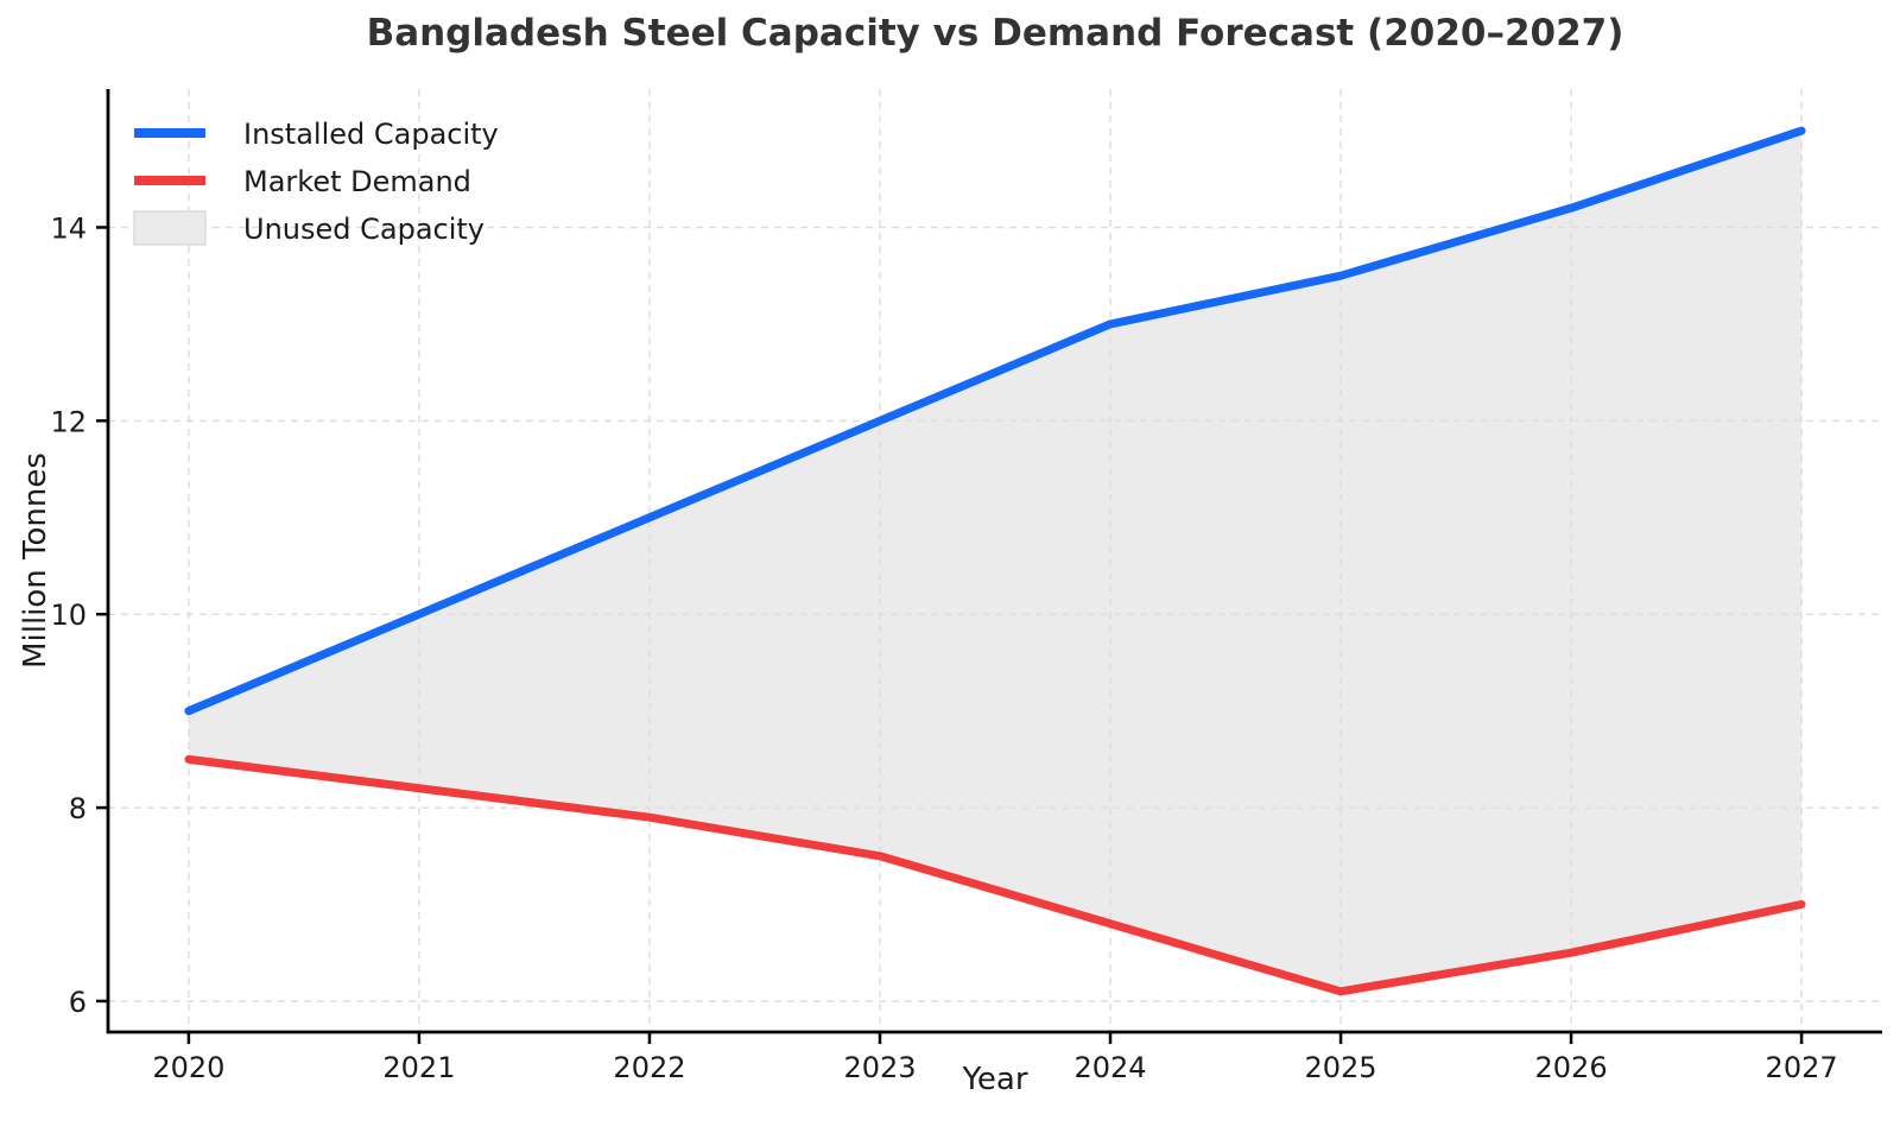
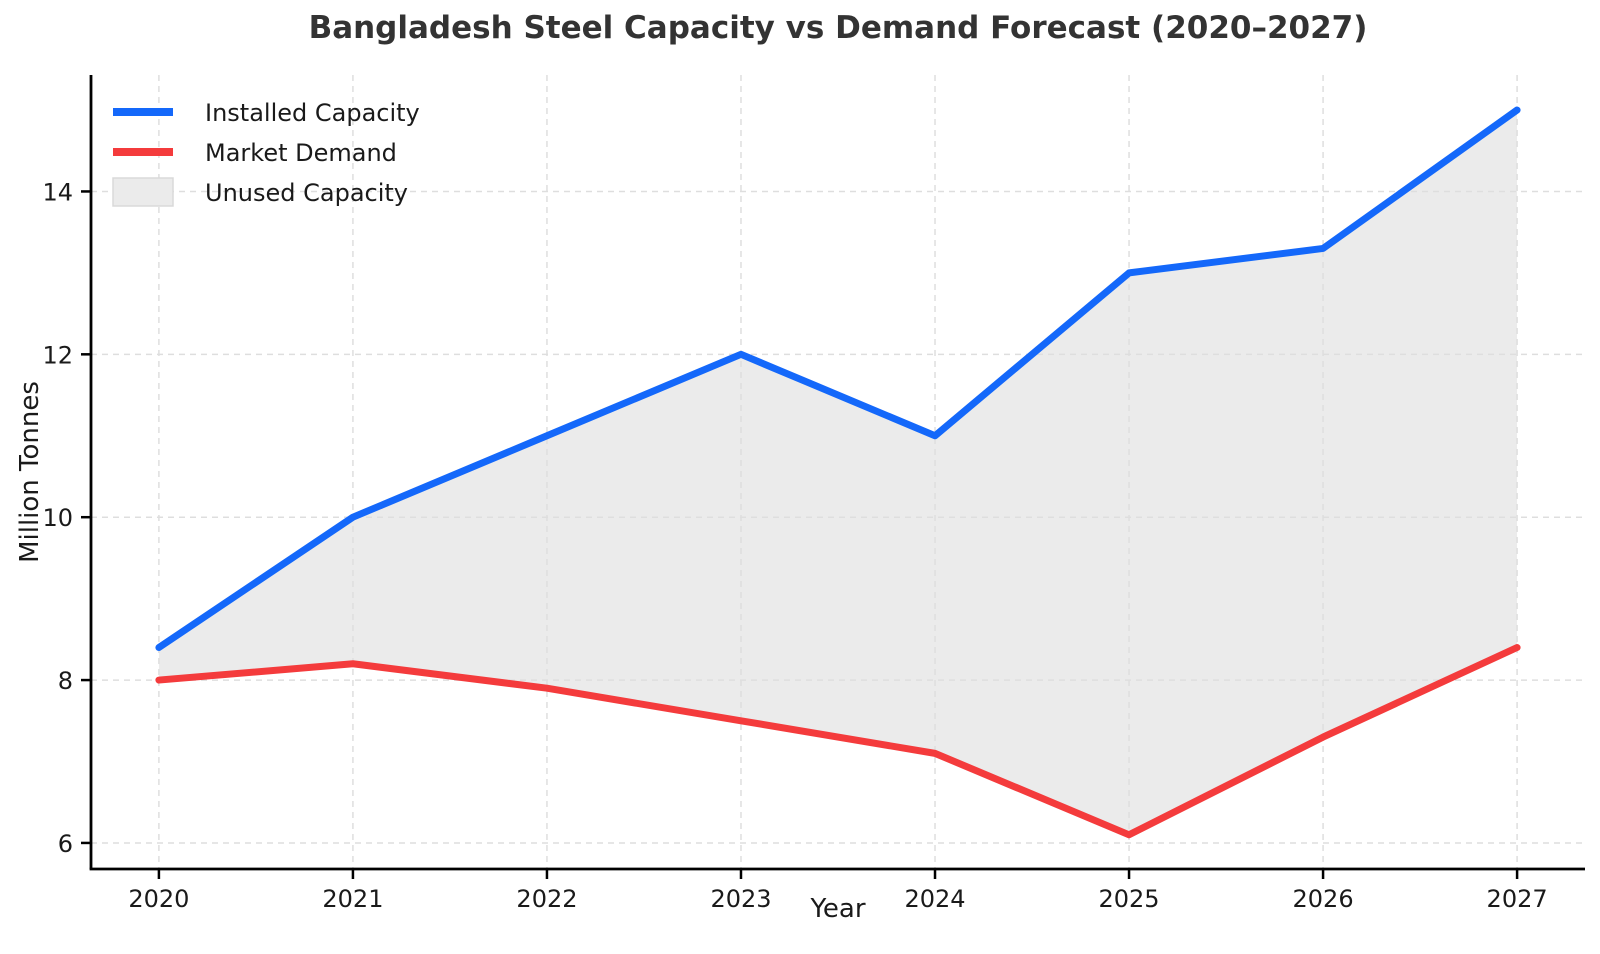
Installed Capacity/2020: 9.0 -> 8.4
Market Demand/2020: 8.5 -> 8.0
Installed Capacity/2024: 13.0 -> 11.0
Market Demand/2024: 6.8 -> 7.1
Installed Capacity/2025: 13.5 -> 13.0
Installed Capacity/2026: 14.2 -> 13.3
Market Demand/2026: 6.5 -> 7.3
Market Demand/2027: 7.0 -> 8.4
